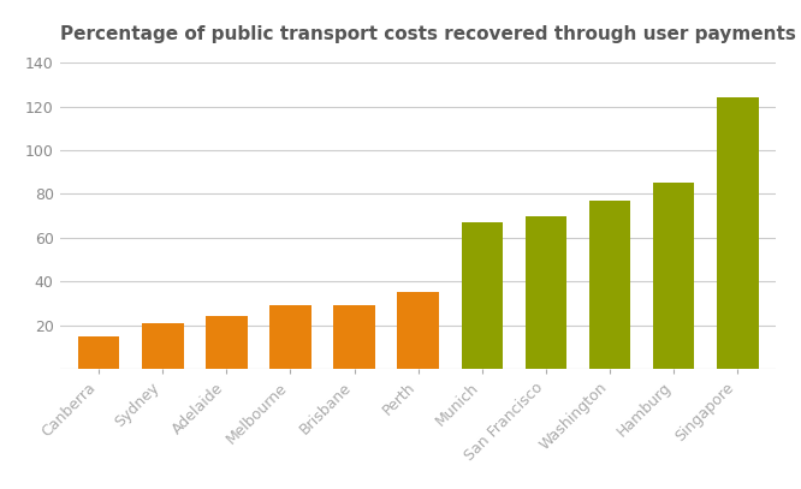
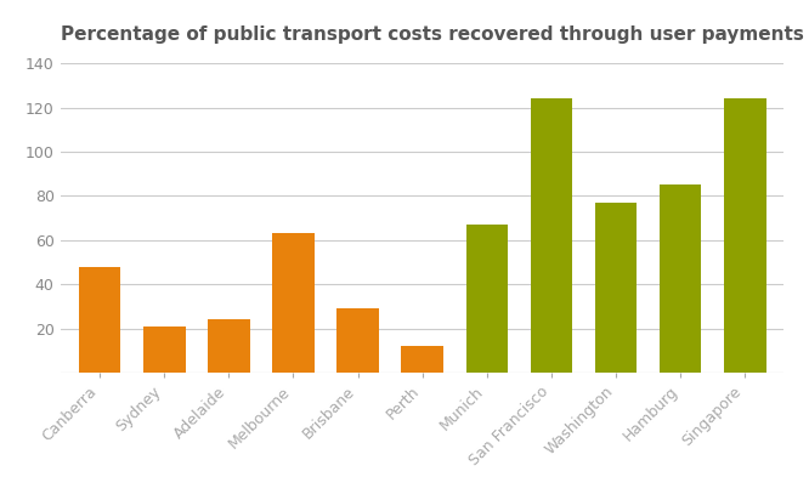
Canberra: 15 -> 48
Melbourne: 29 -> 63
Perth: 35 -> 12
San Francisco: 70 -> 124
